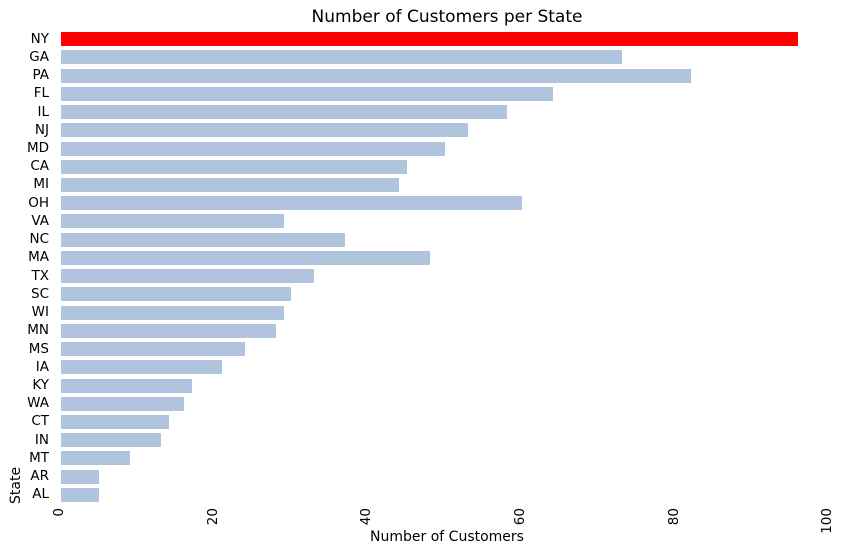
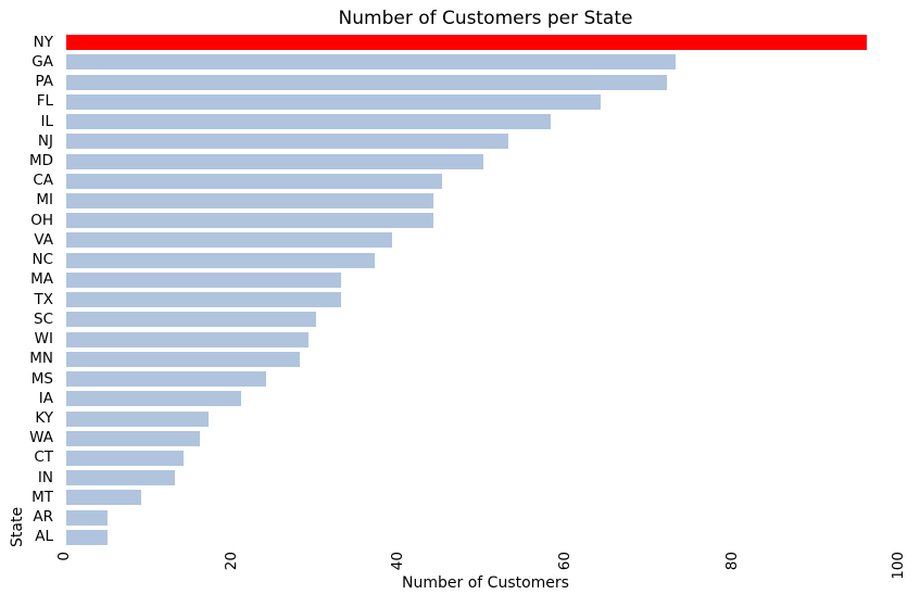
PA: 82 -> 72
OH: 60 -> 44
VA: 29 -> 39
MA: 48 -> 33
